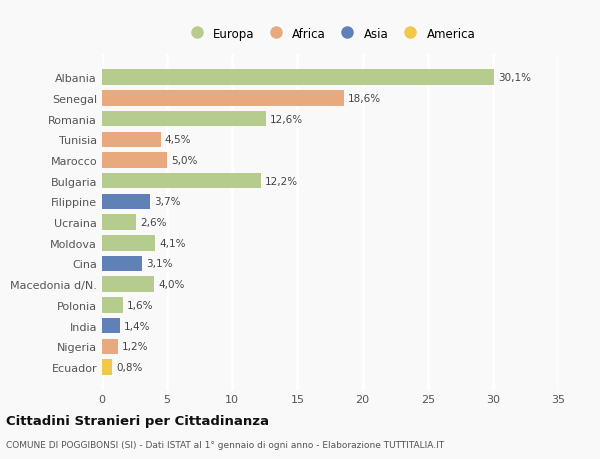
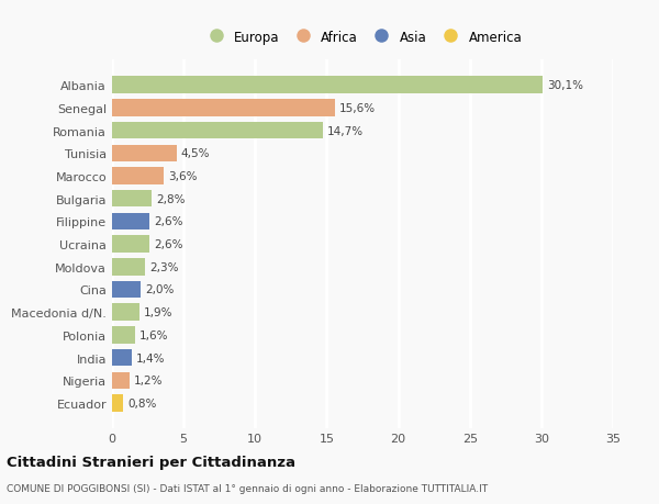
Senegal: 18,6% -> 15,6%
Romania: 12,6% -> 14,7%
Marocco: 5,0% -> 3,6%
Bulgaria: 12,2% -> 2,8%
Filippine: 3,7% -> 2,6%
Moldova: 4,1% -> 2,3%
Cina: 3,1% -> 2,0%
Macedonia d/N.: 4,0% -> 1,9%
